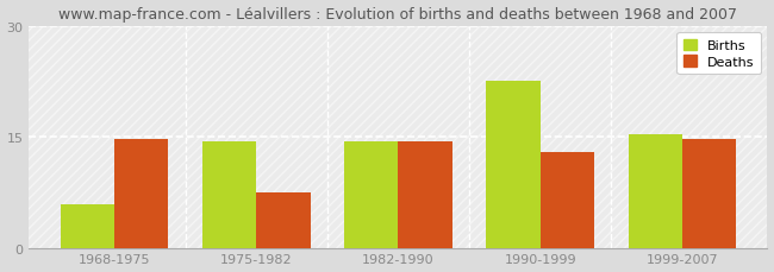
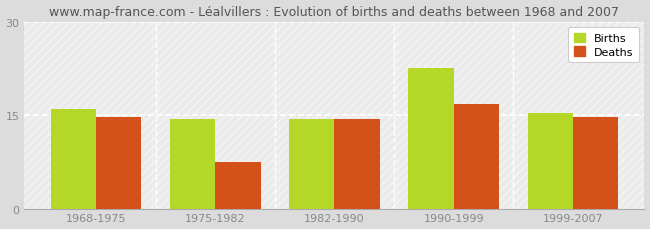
Births/1968-1975: 5.8 -> 15.9
Deaths/1990-1999: 13.0 -> 16.8
